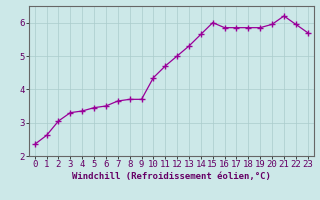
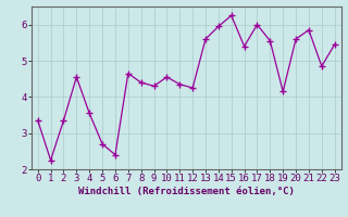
0: 2.35 -> 3.35
1: 2.62 -> 2.25
2: 3.05 -> 3.35
3: 3.30 -> 4.55
4: 3.35 -> 3.55
5: 3.45 -> 2.70
6: 3.50 -> 2.40
7: 3.65 -> 4.65
8: 3.70 -> 4.40
9: 3.70 -> 4.30
10: 4.35 -> 4.55
11: 4.70 -> 4.35
12: 5.00 -> 4.25
13: 5.30 -> 5.60
14: 5.65 -> 5.95
15: 6.00 -> 6.25
16: 5.85 -> 5.40
17: 5.85 -> 6.00
18: 5.85 -> 5.55
19: 5.85 -> 4.15
20: 5.95 -> 5.60
21: 6.20 -> 5.85
22: 5.95 -> 4.85
23: 5.70 -> 5.45
